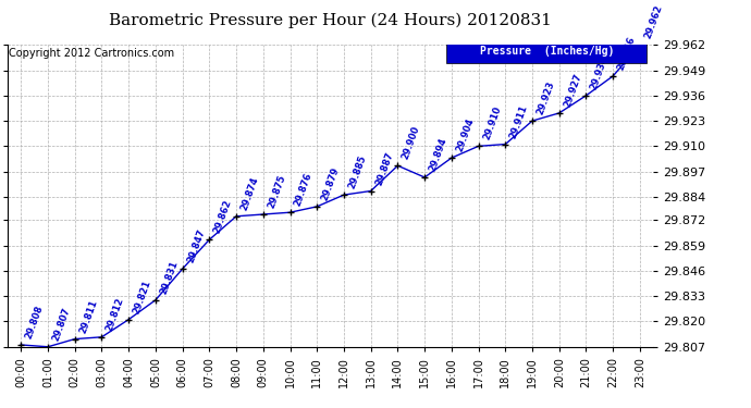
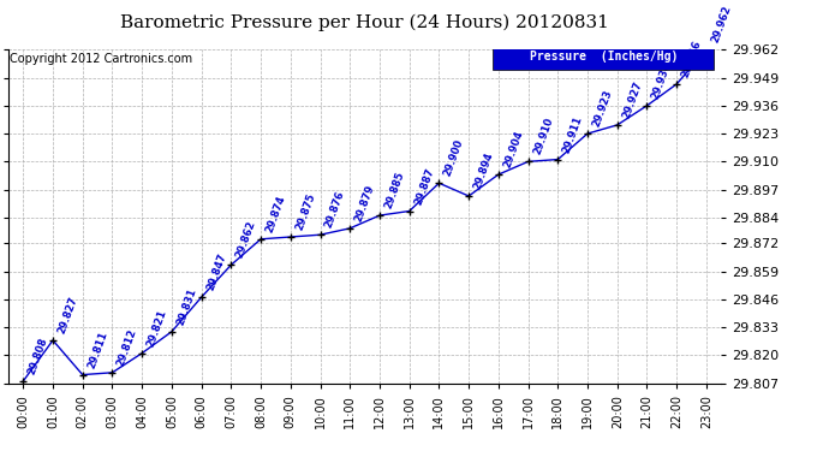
01:00: 29.807 -> 29.827
